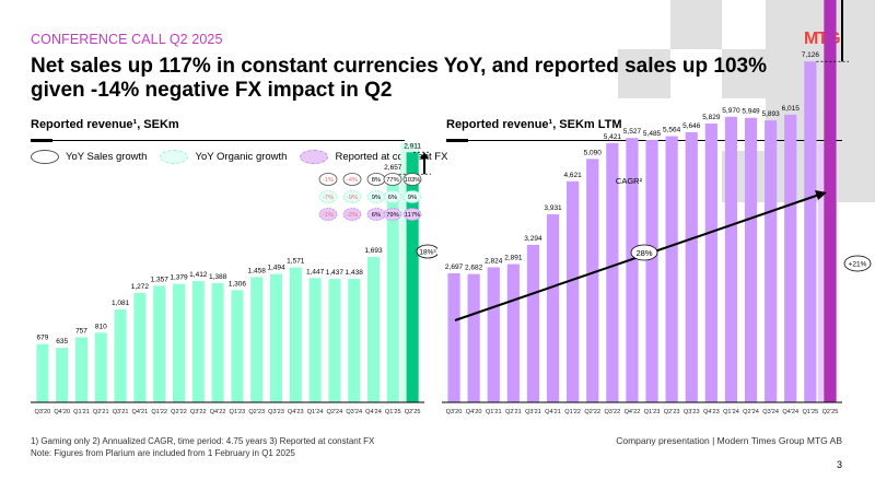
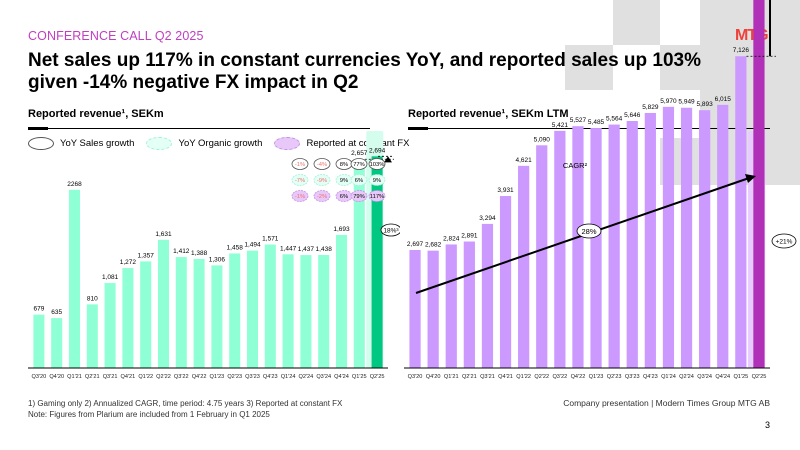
Reported revenue¹, SEKm/Q1'21: 757 -> 2268
Reported revenue¹, SEKm/Q2'22: 1,379 -> 1,631
Reported revenue¹, SEKm/Q2'25: 2,911 -> 2,694
